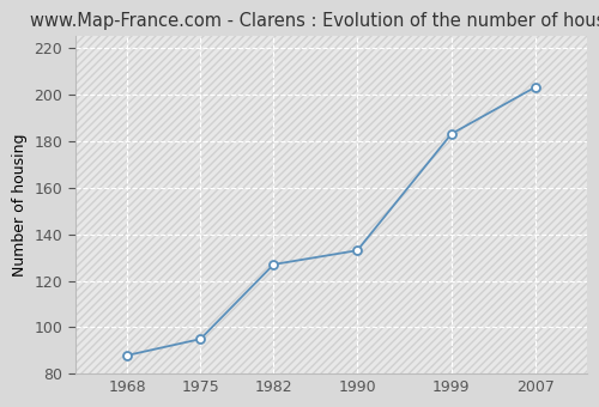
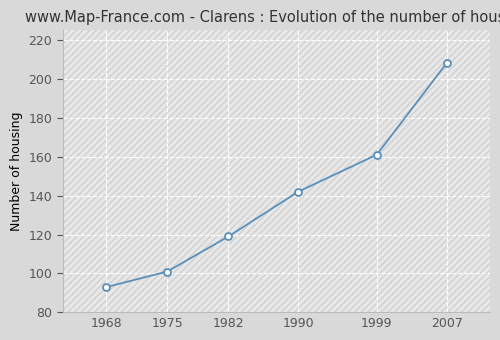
1968: 88 -> 93
1975: 95 -> 101
1982: 127 -> 119
1990: 133 -> 142
1999: 183 -> 161
2007: 203 -> 208
